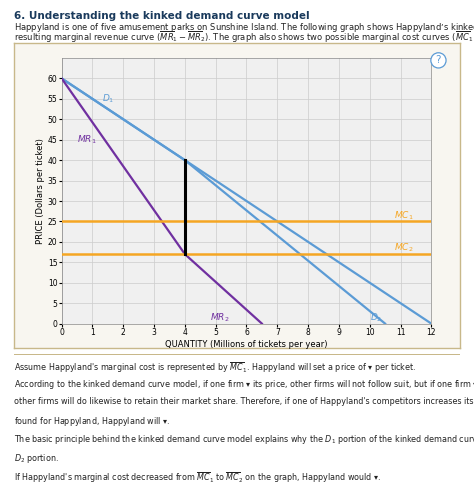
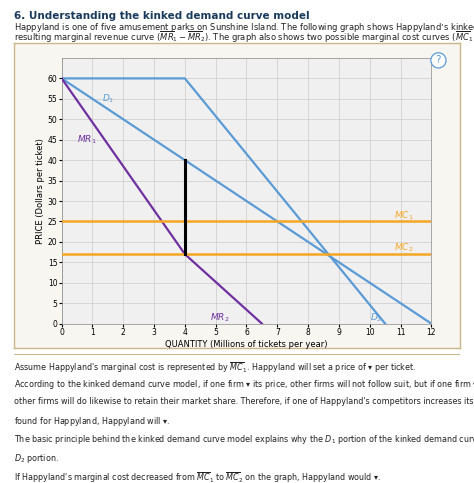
4: 40 -> 60
